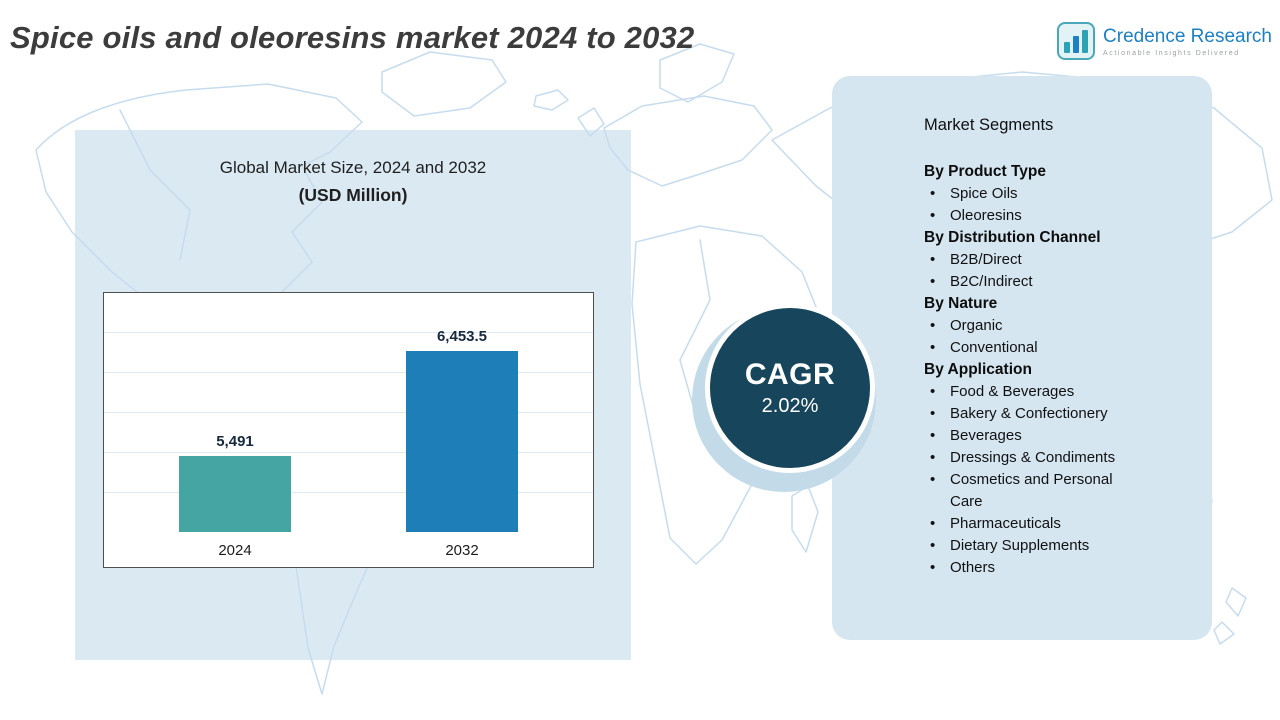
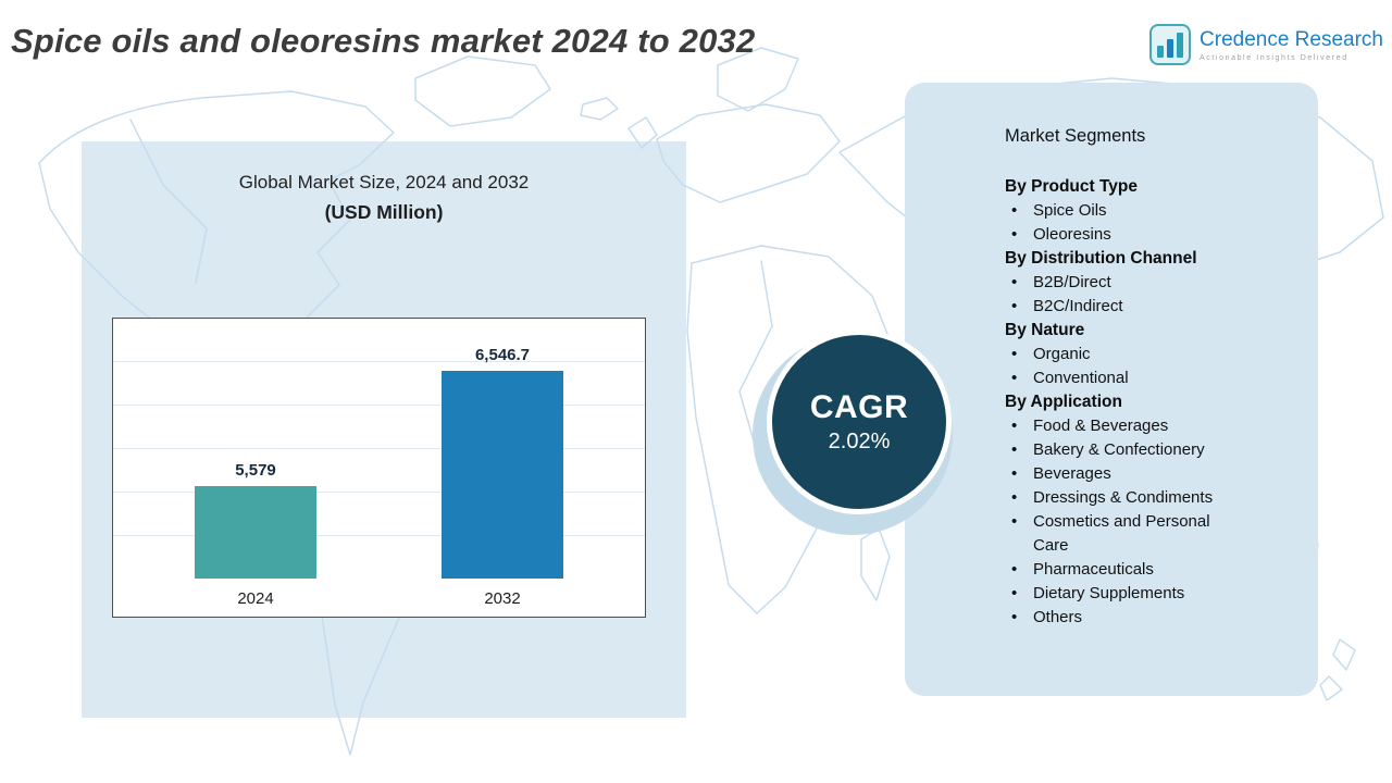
2024: 5,491 -> 5,579
2032: 6,453.5 -> 6,546.7
